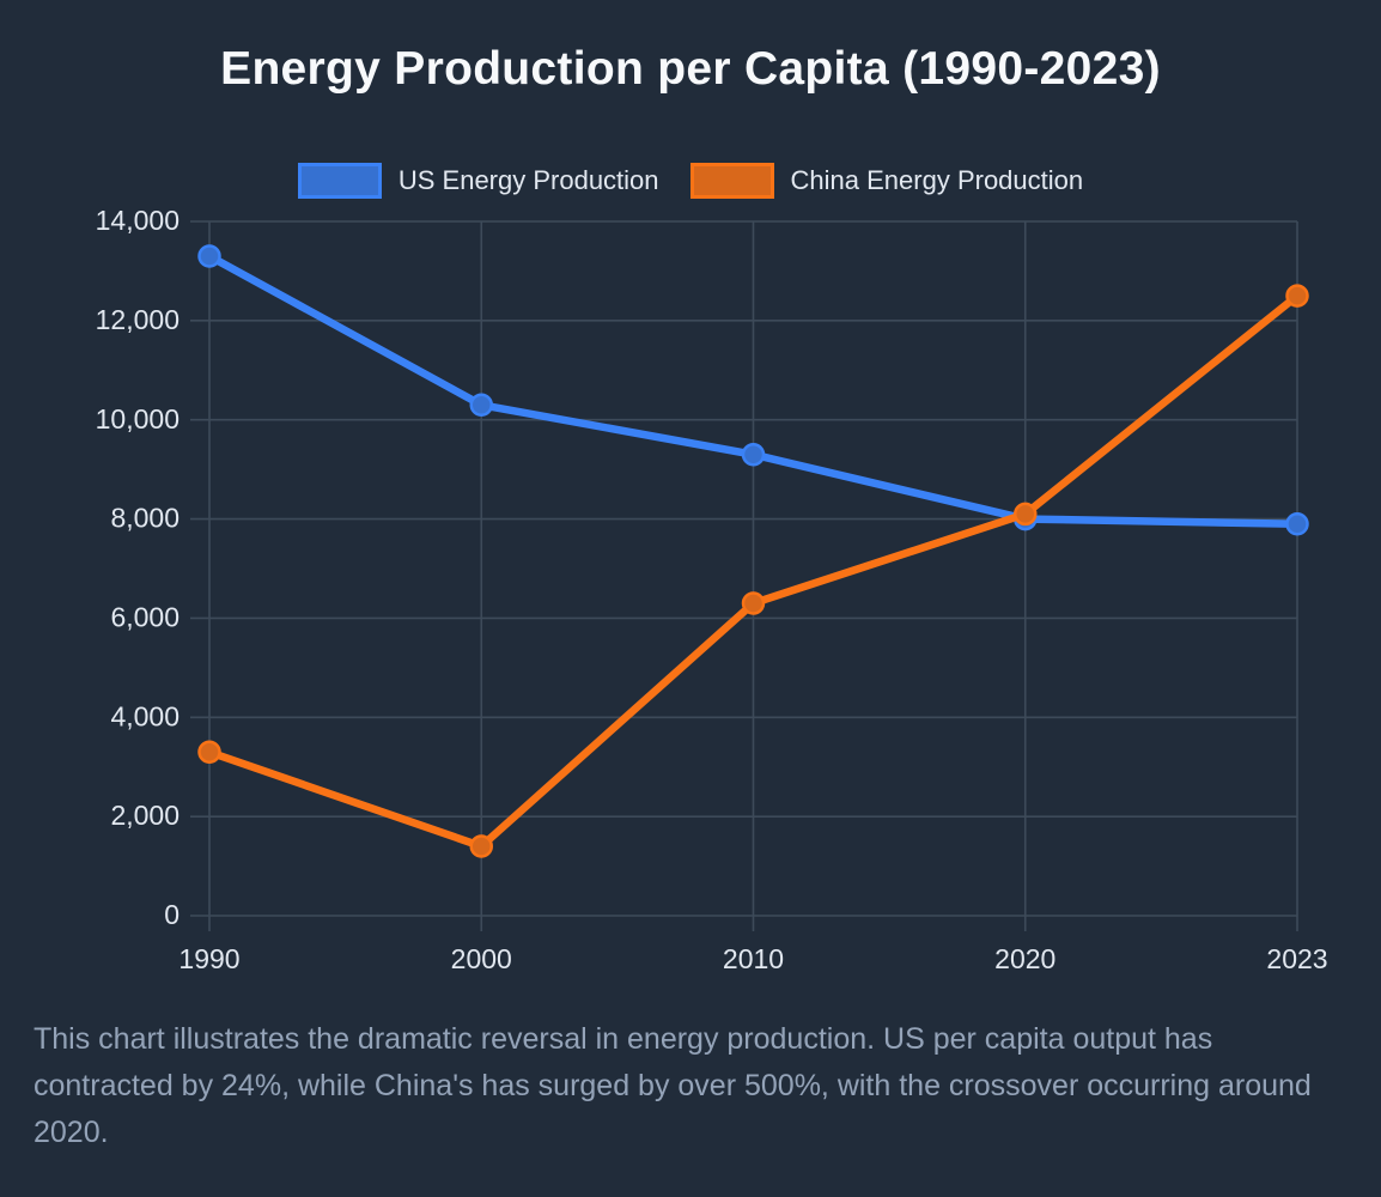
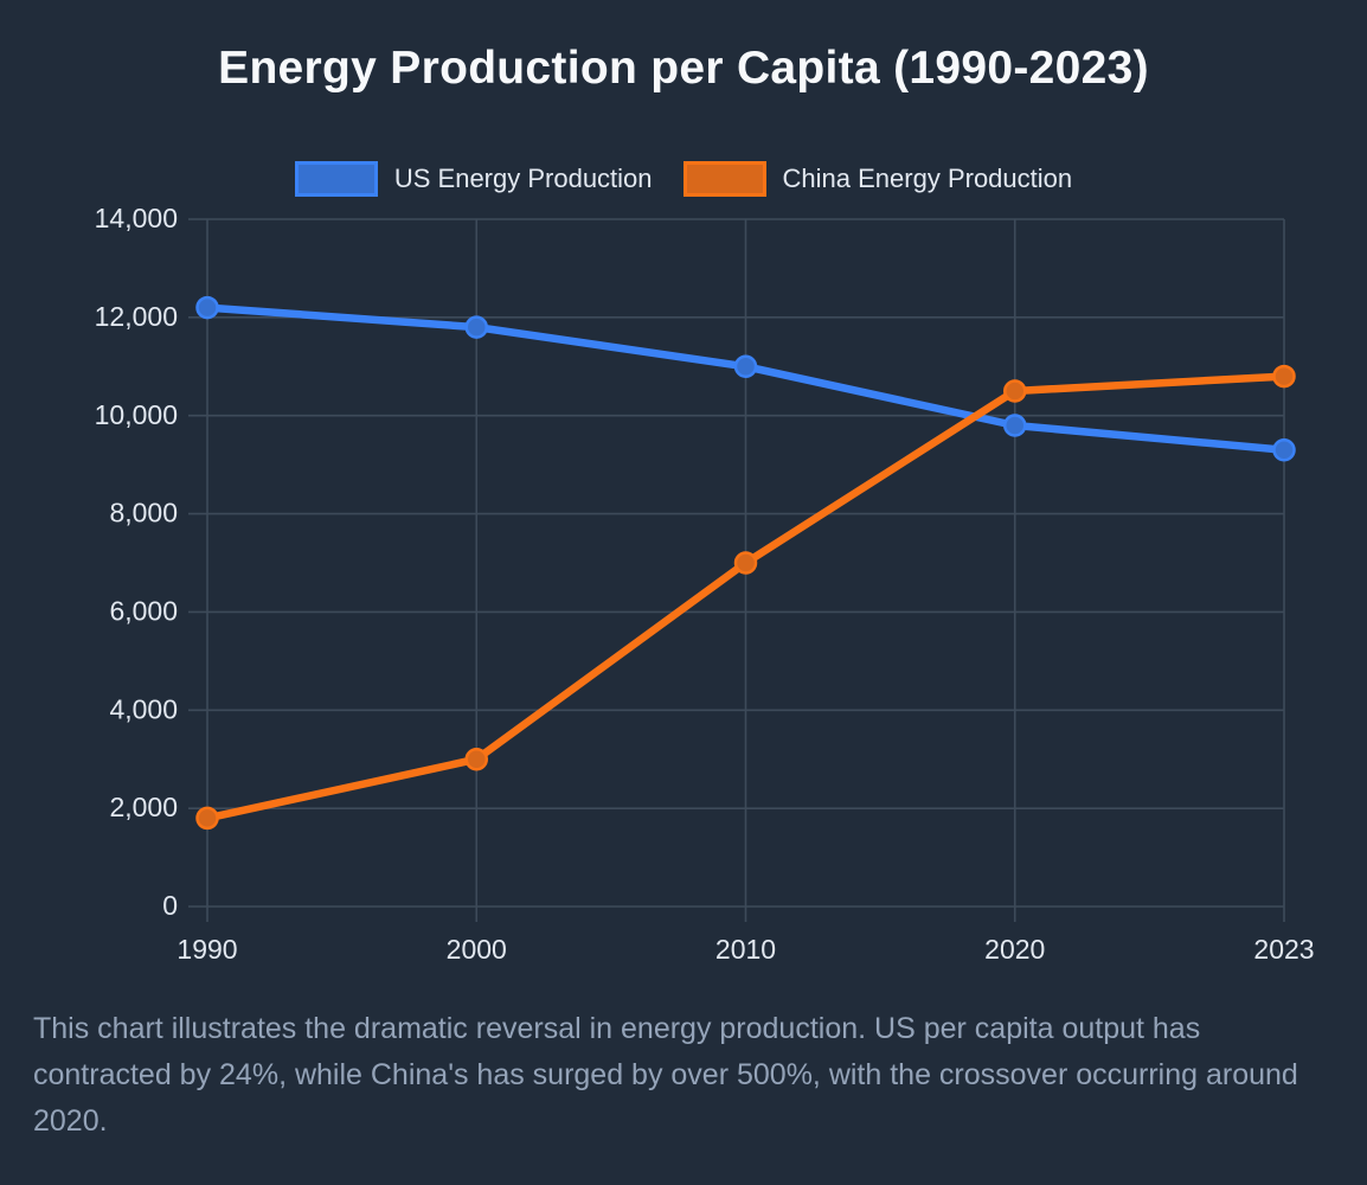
US Energy Production/1990: 13300 -> 12200
China Energy Production/1990: 3300 -> 1800
US Energy Production/2000: 10300 -> 11800
China Energy Production/2000: 1400 -> 3000
US Energy Production/2010: 9300 -> 11000
China Energy Production/2010: 6300 -> 7000
US Energy Production/2020: 8000 -> 9800
China Energy Production/2020: 8100 -> 10500
US Energy Production/2023: 7900 -> 9300
China Energy Production/2023: 12500 -> 10800
